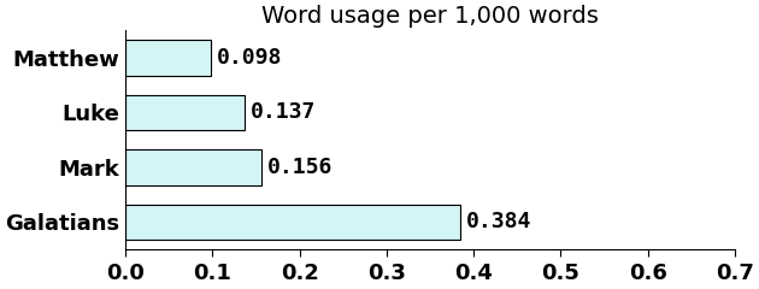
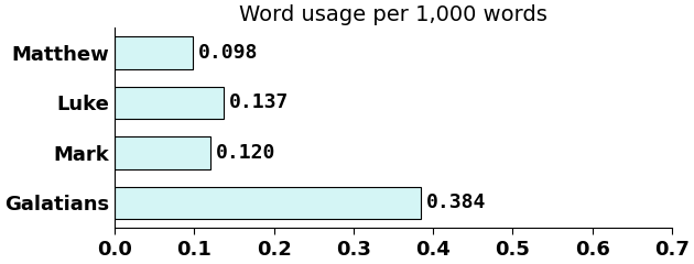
Mark: 0.156 -> 0.120
